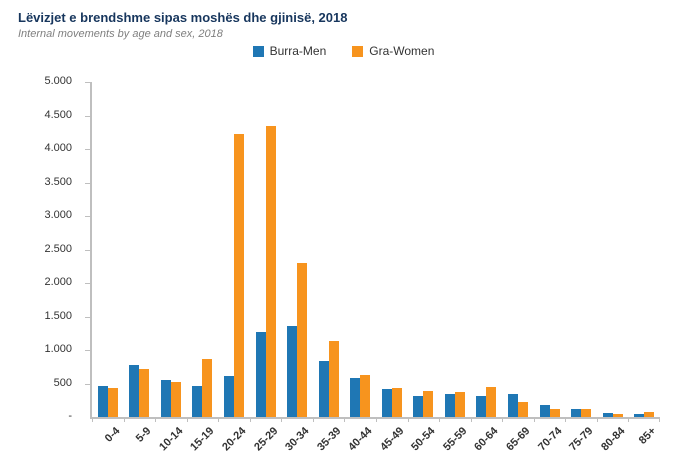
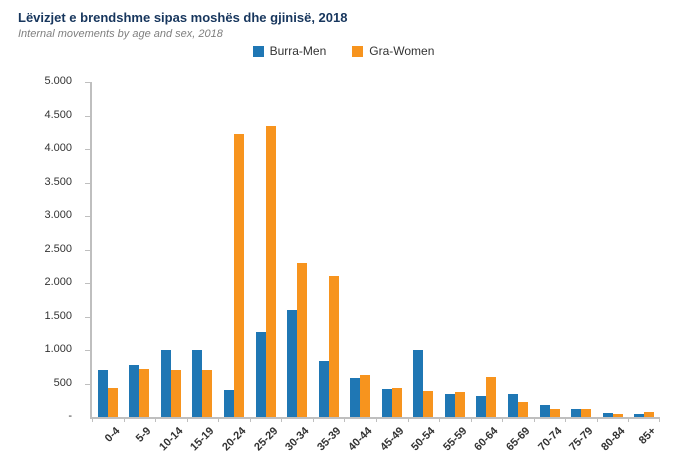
Burra-Men/0-4: 500 -> 700
Burra-Men/10-14: 600 -> 1000
Gra-Women/10-14: 500 -> 700
Burra-Men/15-19: 500 -> 1000
Gra-Women/15-19: 900 -> 700
Burra-Men/20-24: 600 -> 400
Burra-Men/30-34: 1400 -> 1600
Gra-Women/35-39: 1100 -> 2100
Burra-Men/50-54: 300 -> 1000
Gra-Women/60-64: 400 -> 600
